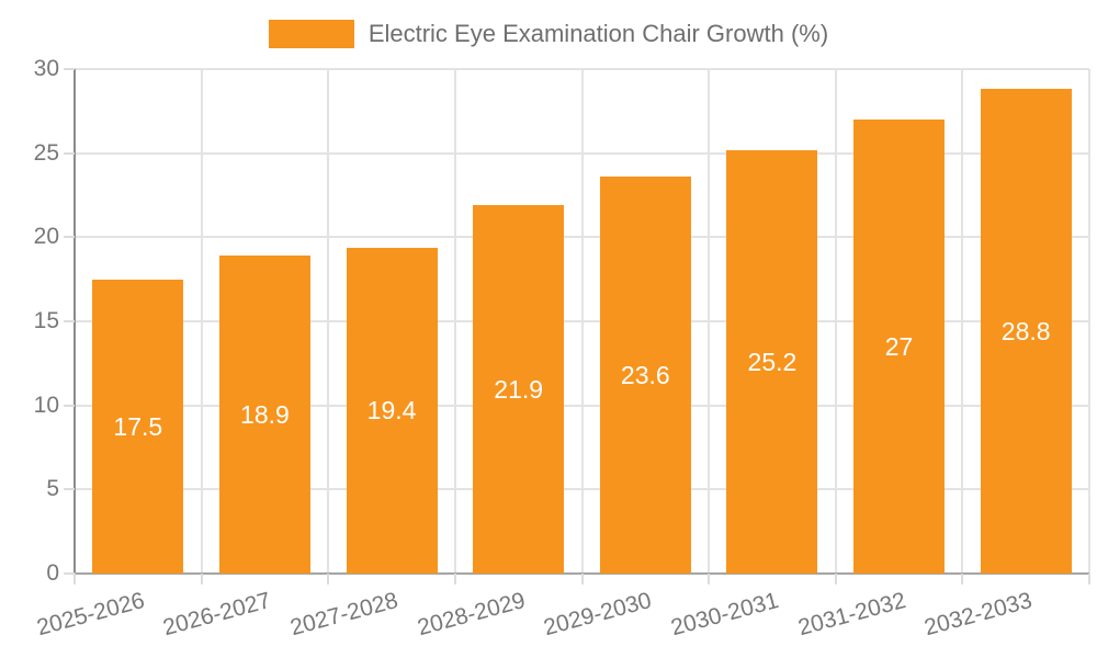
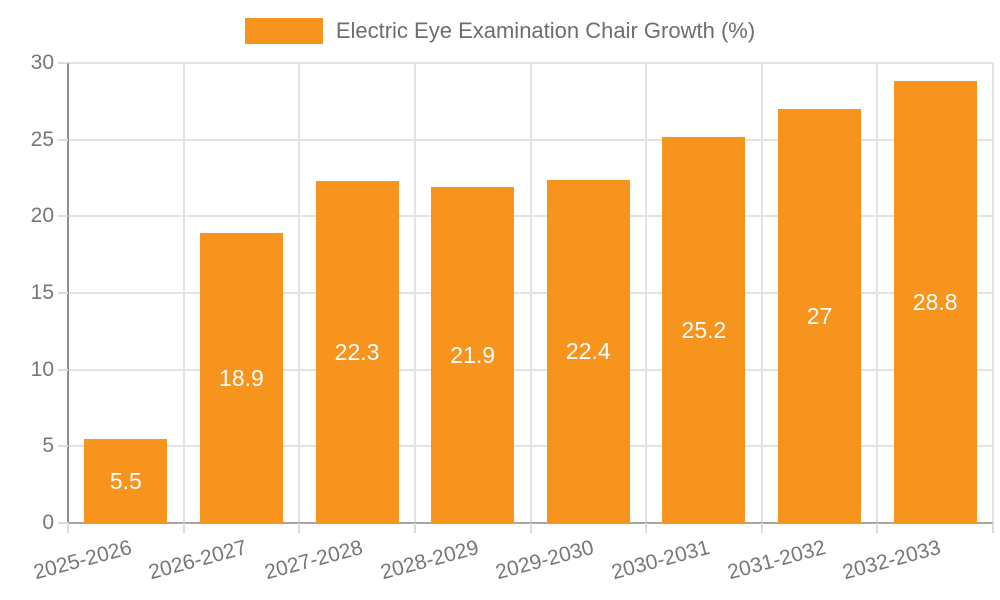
2025-2026: 17.5 -> 5.5
2027-2028: 19.4 -> 22.3
2029-2030: 23.6 -> 22.4
